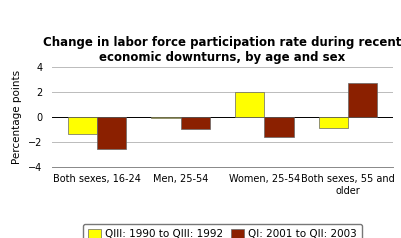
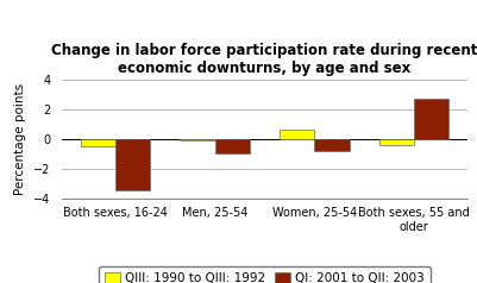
QIII: 1990 to QIII: 1992/Both sexes, 16-24: -1.4 -> -0.5
QI: 2001 to QII: 2003/Both sexes, 16-24: -2.6 -> -3.5
QIII: 1990 to QIII: 1992/Women, 25-54: 2.0 -> 0.6
QI: 2001 to QII: 2003/Women, 25-54: -1.6 -> -0.8
QIII: 1990 to QIII: 1992/Both sexes, 55 and older: -0.9 -> -0.4
